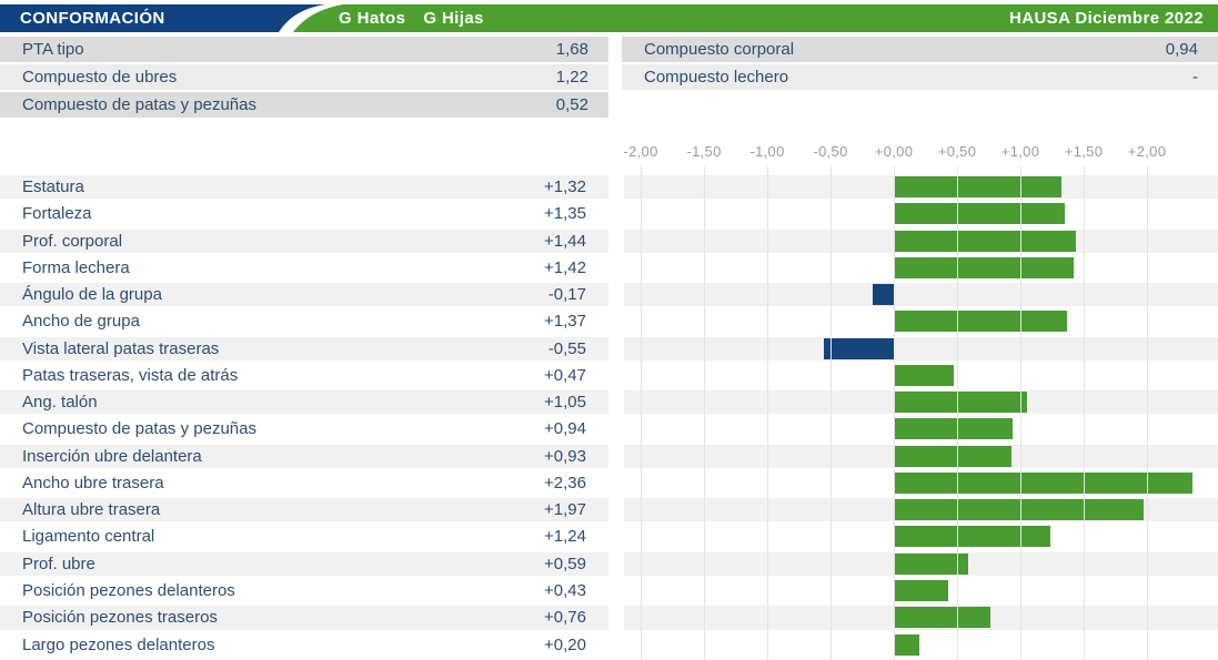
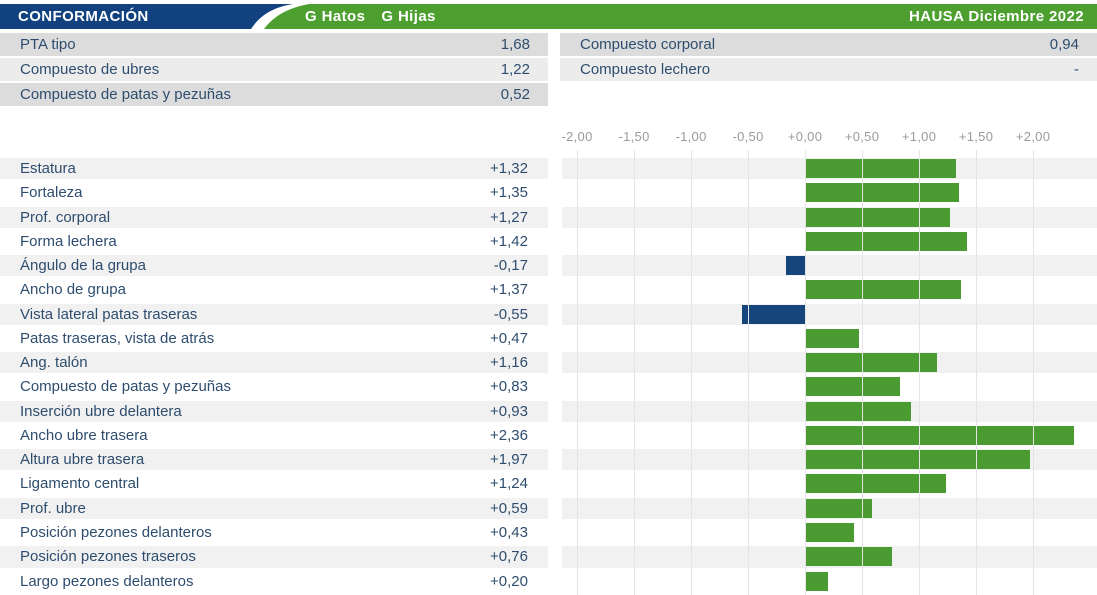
Prof. corporal: +1,44 -> +1,27
Ang. talón: +1,05 -> +1,16
Compuesto de patas y pezuñas: +0,94 -> +0,83
